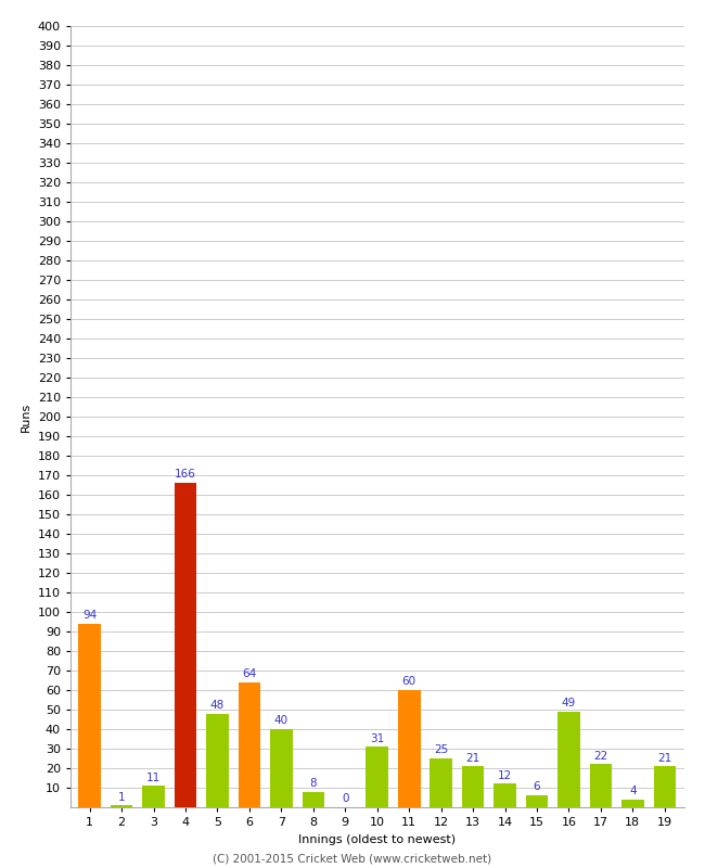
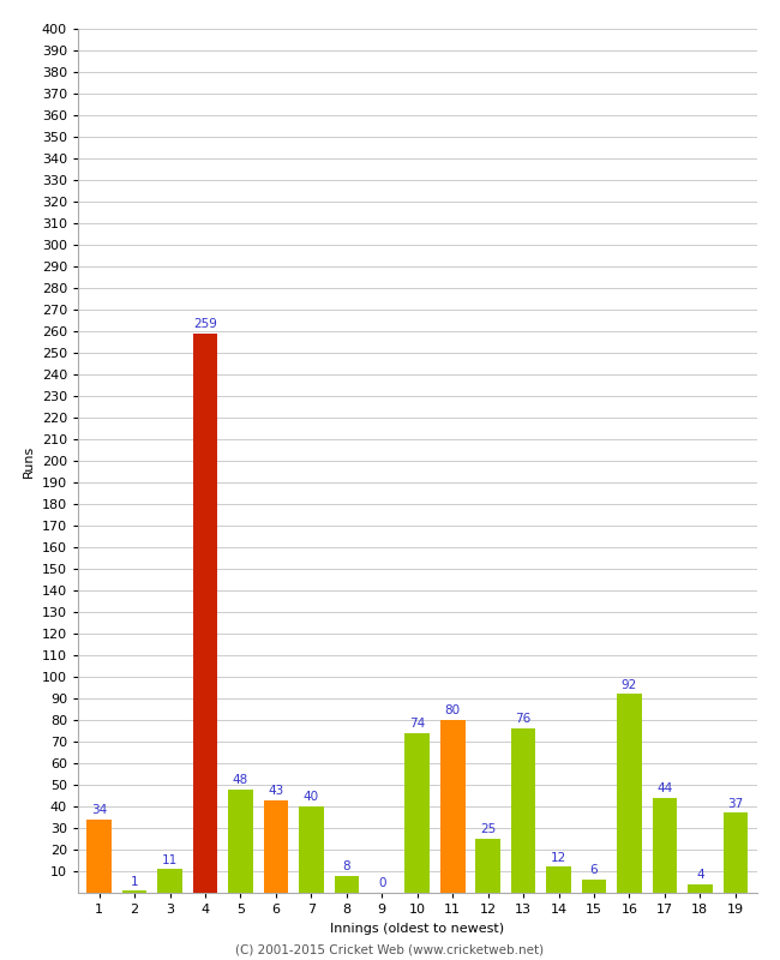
1: 94 -> 34
4: 166 -> 259
6: 64 -> 43
10: 31 -> 74
11: 60 -> 80
13: 21 -> 76
16: 49 -> 92
17: 22 -> 44
19: 21 -> 37
